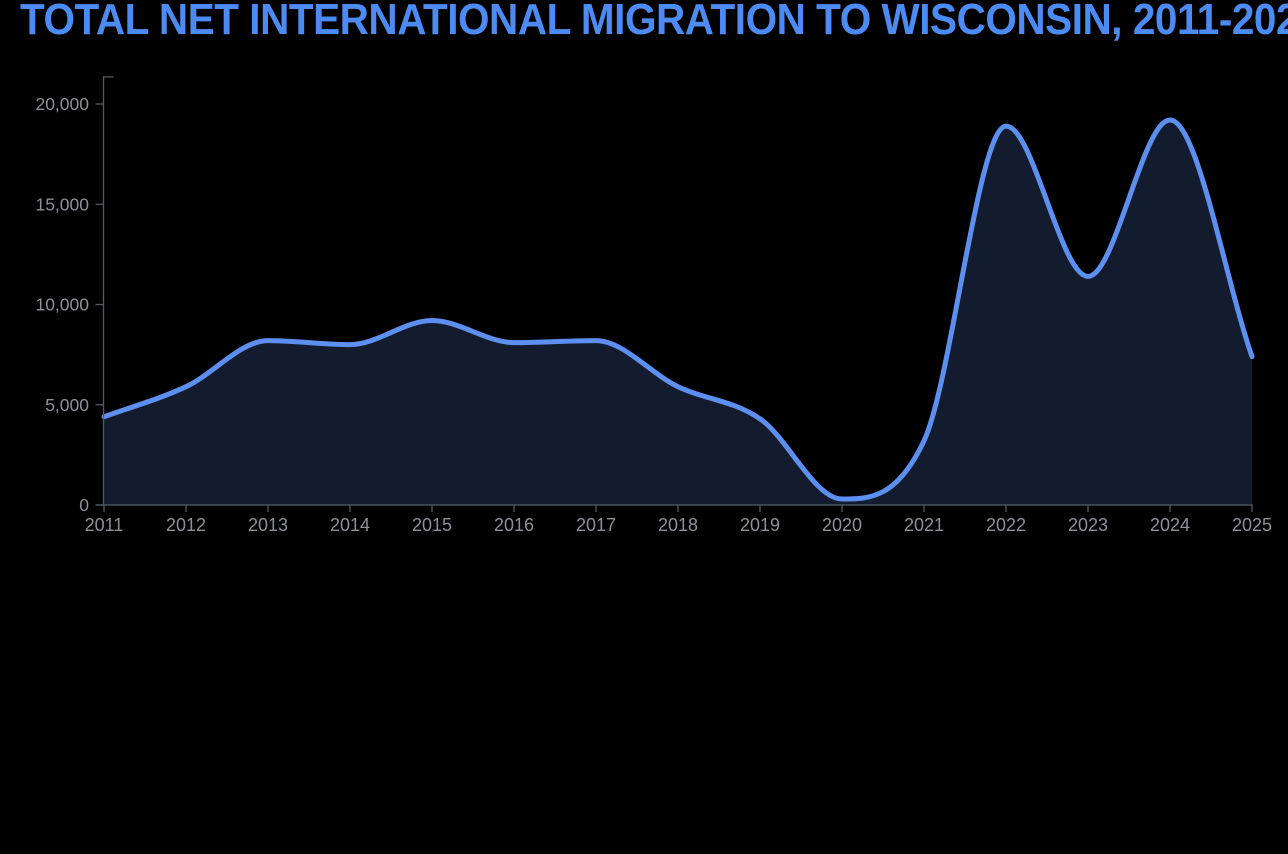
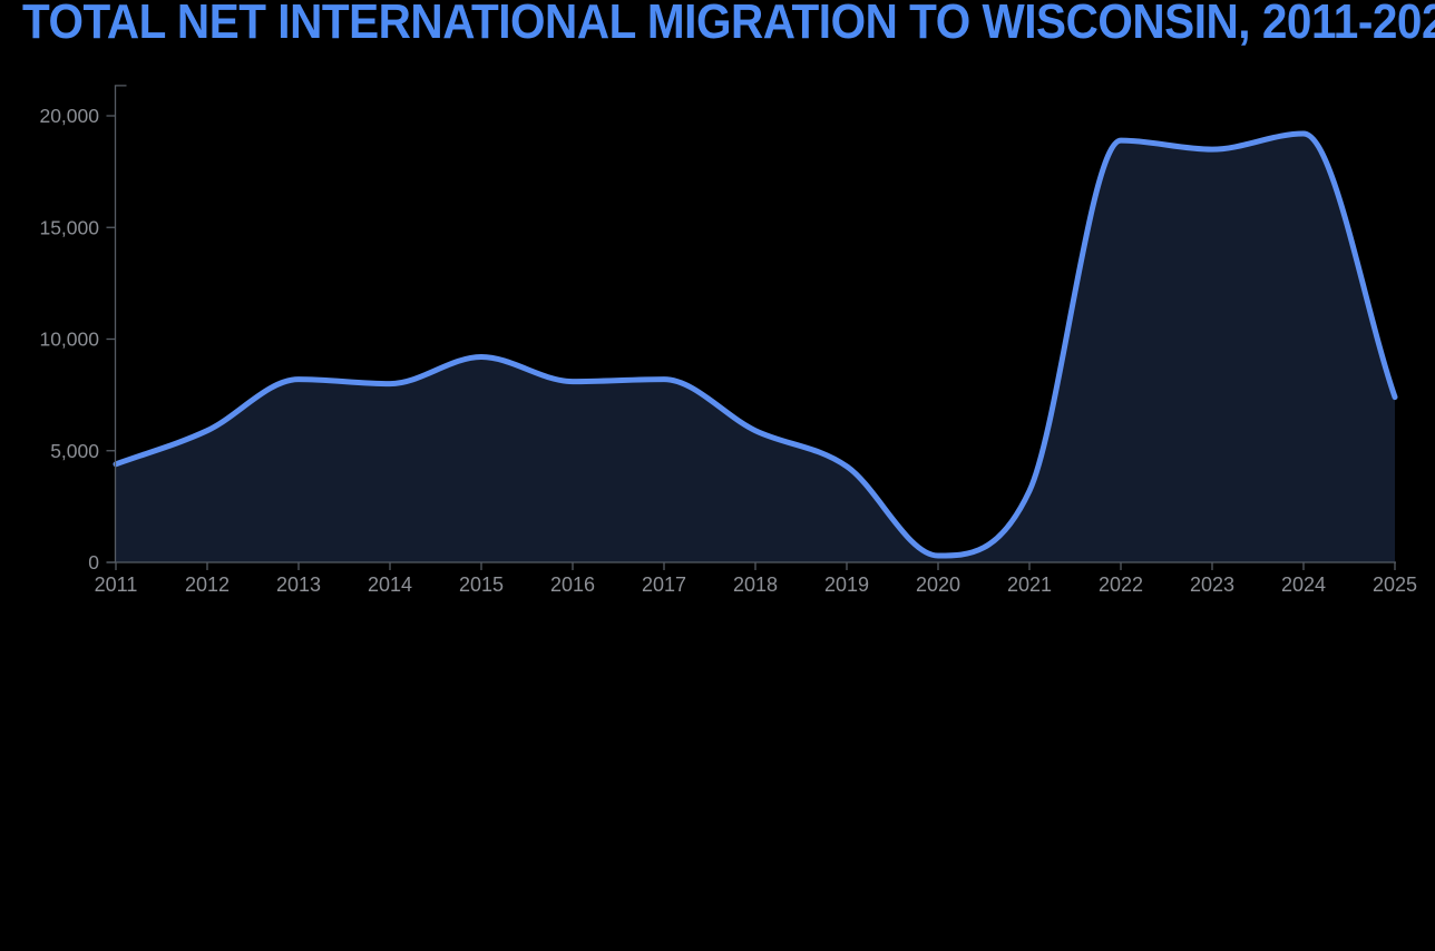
2023: 11400 -> 18500
